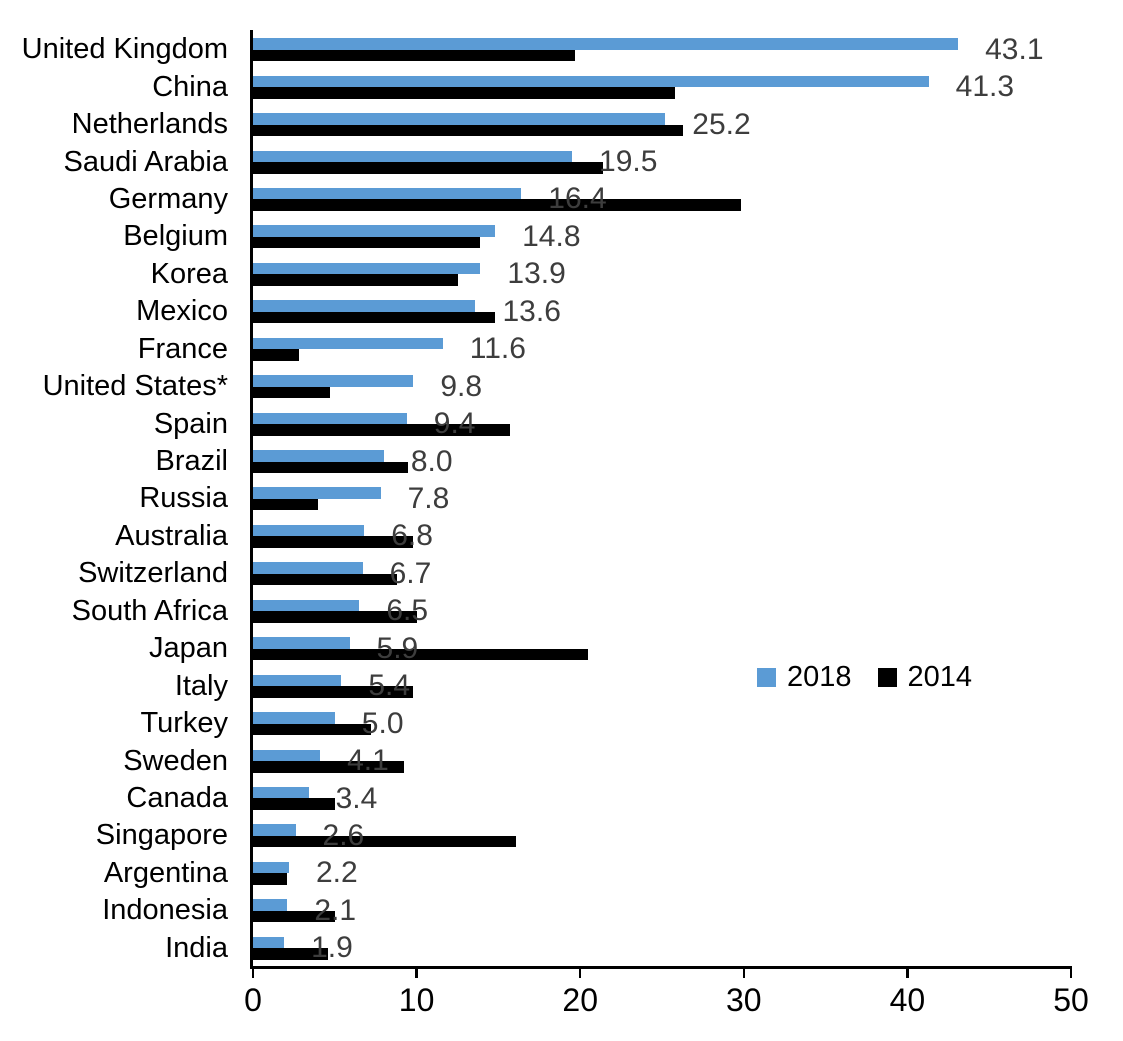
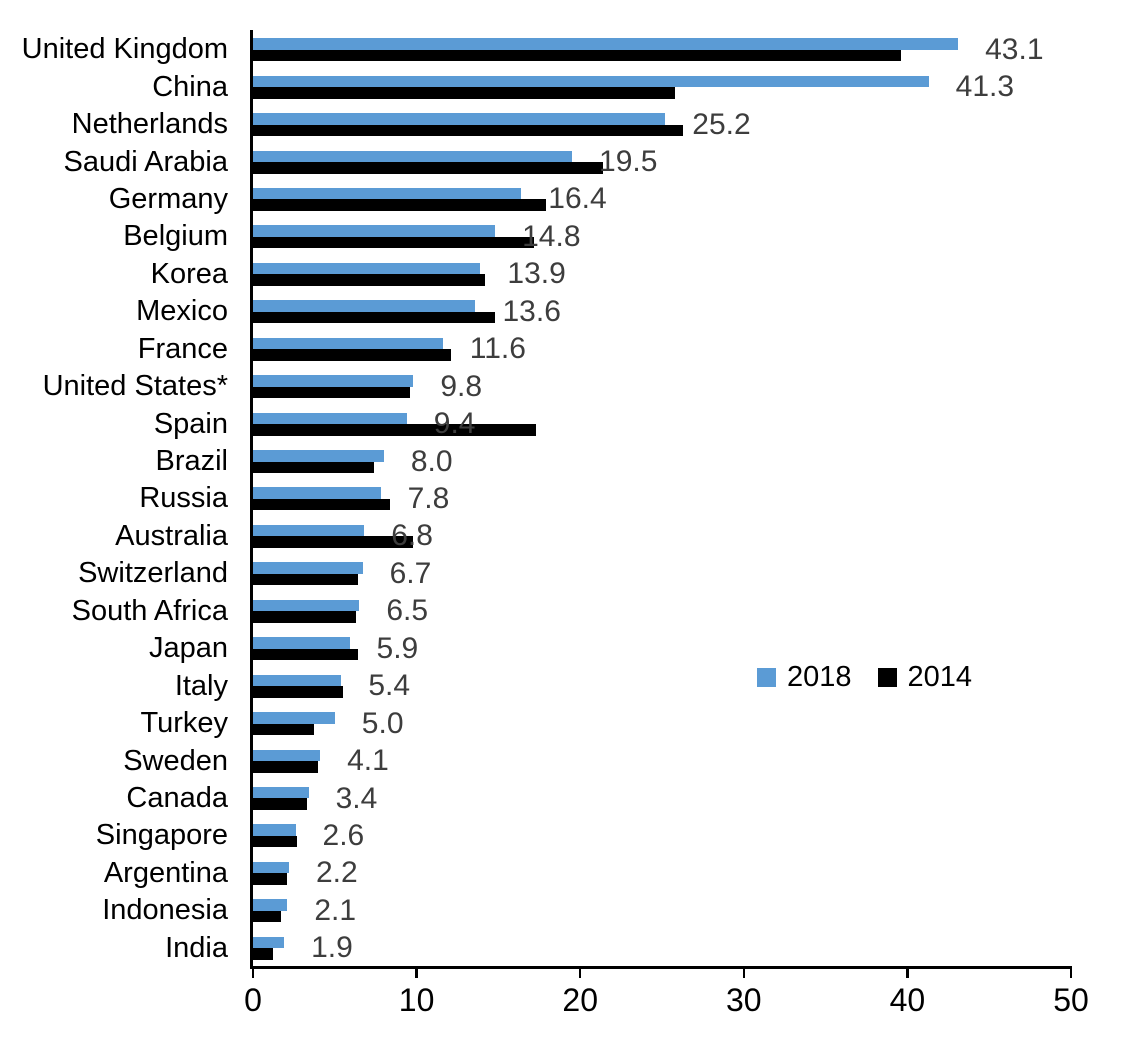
2014/United Kingdom: 19.7 -> 39.6
2014/Germany: 29.8 -> 17.9
2014/Belgium: 13.9 -> 17.2
2014/Korea: 12.5 -> 14.2
2014/France: 2.8 -> 12.1
2014/United States*: 4.7 -> 9.6
2014/Spain: 15.7 -> 17.3
2014/Brazil: 9.5 -> 7.4
2014/Russia: 4.0 -> 8.4
2014/Switzerland: 8.8 -> 6.4
2014/South Africa: 10.0 -> 6.3
2014/Japan: 20.5 -> 6.4
2014/Italy: 9.8 -> 5.5
2014/Turkey: 7.2 -> 3.7
2014/Sweden: 9.2 -> 4.0
2014/Canada: 5.0 -> 3.3
2014/Singapore: 16.1 -> 2.7
2014/Indonesia: 5.0 -> 1.7
2014/India: 4.6 -> 1.2
